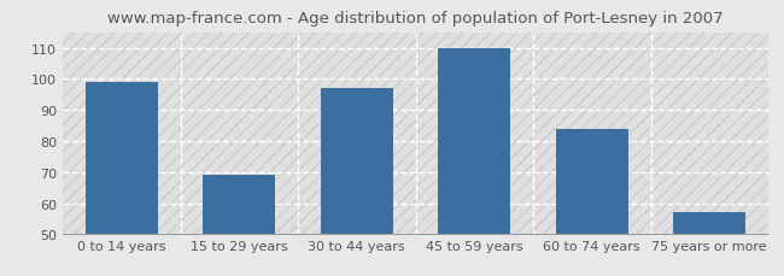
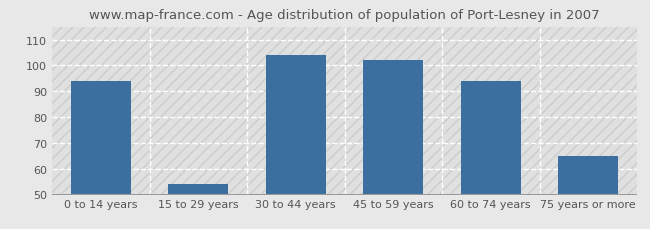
0 to 14 years: 99 -> 94
15 to 29 years: 69 -> 54
30 to 44 years: 97 -> 104
45 to 59 years: 110 -> 102
60 to 74 years: 84 -> 94
75 years or more: 57 -> 65
